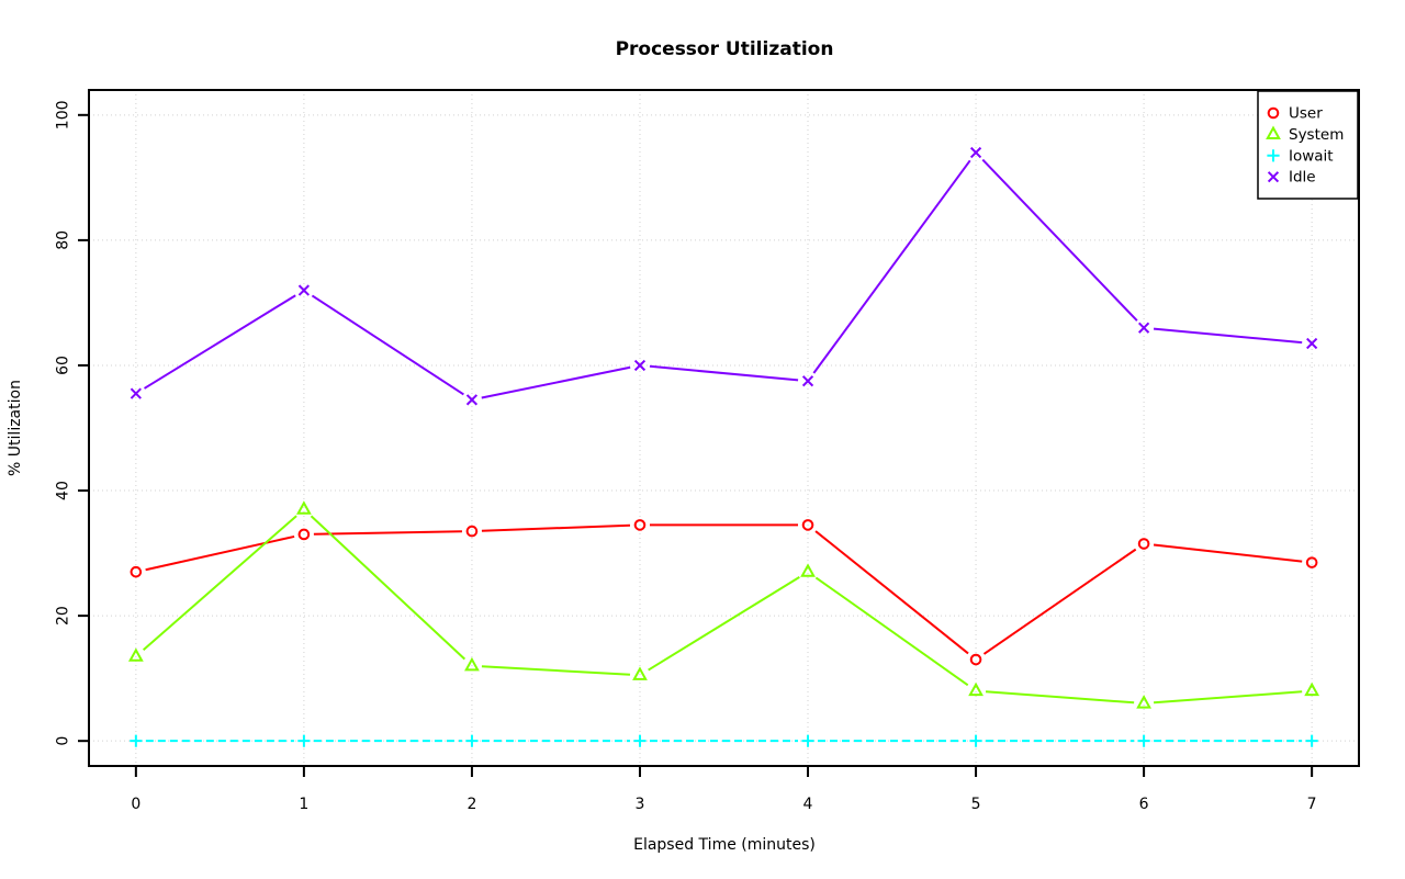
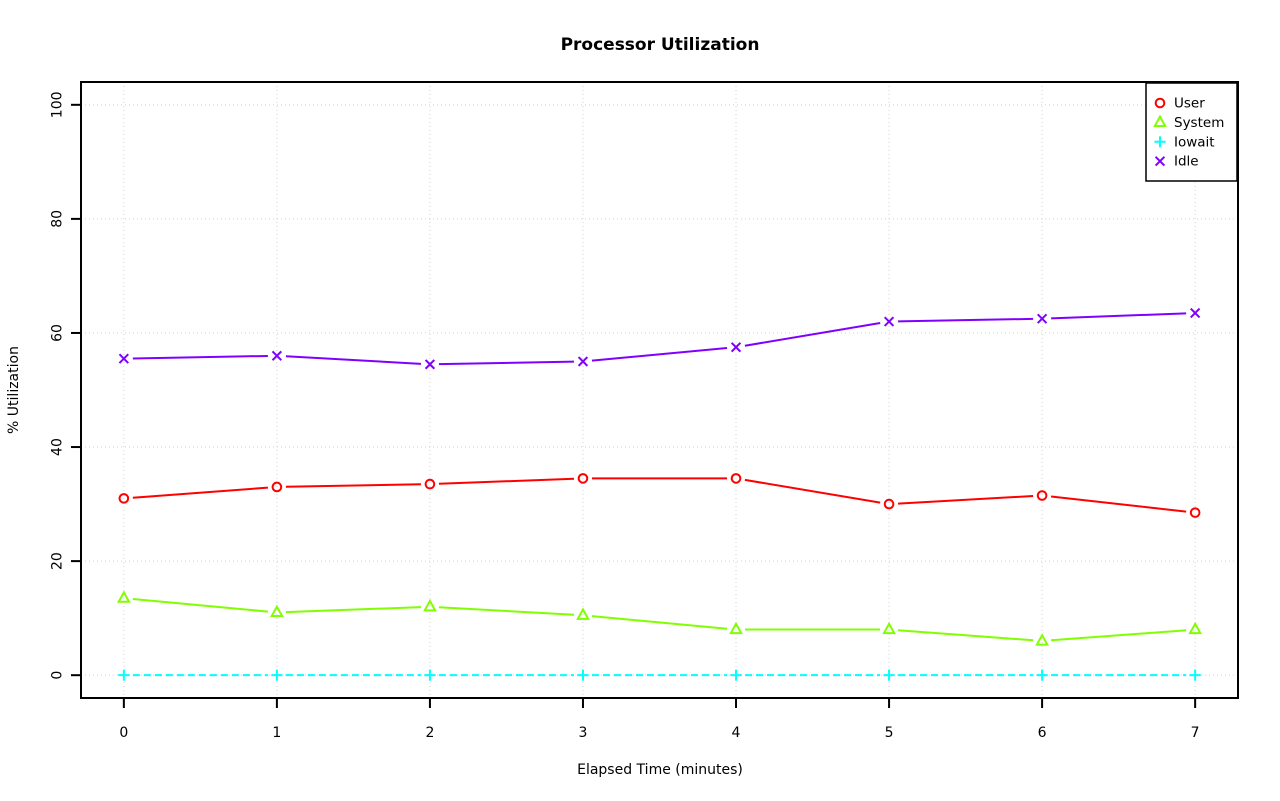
User/0: 27 -> 31
System/1: 37 -> 11
Idle/1: 72 -> 56
Idle/3: 60 -> 55
System/4: 27 -> 8
User/5: 13 -> 30
Idle/5: 94 -> 62
Idle/6: 66 -> 62
